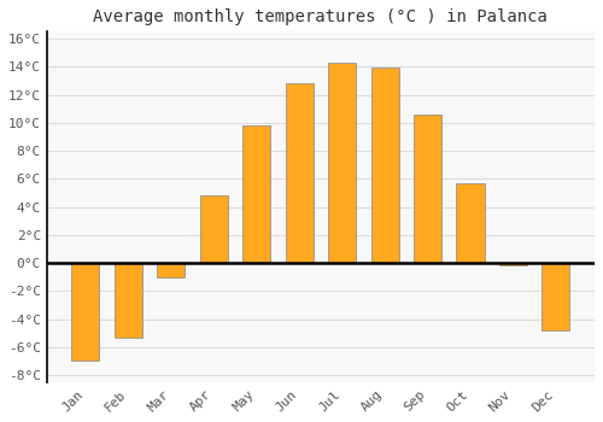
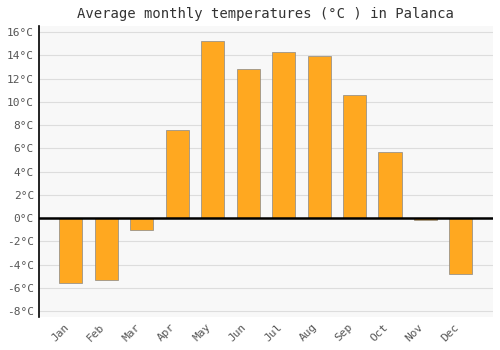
Jan: -7.0°C -> -5.6°C
Apr: 4.8°C -> 7.6°C
May: 9.8°C -> 15.2°C
